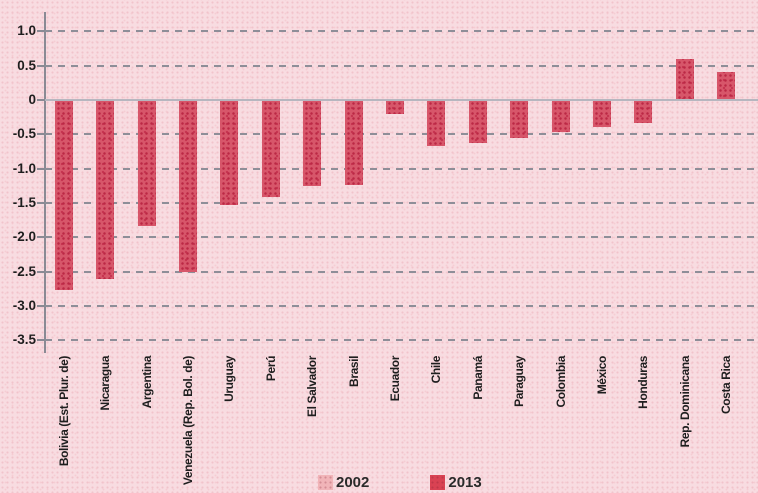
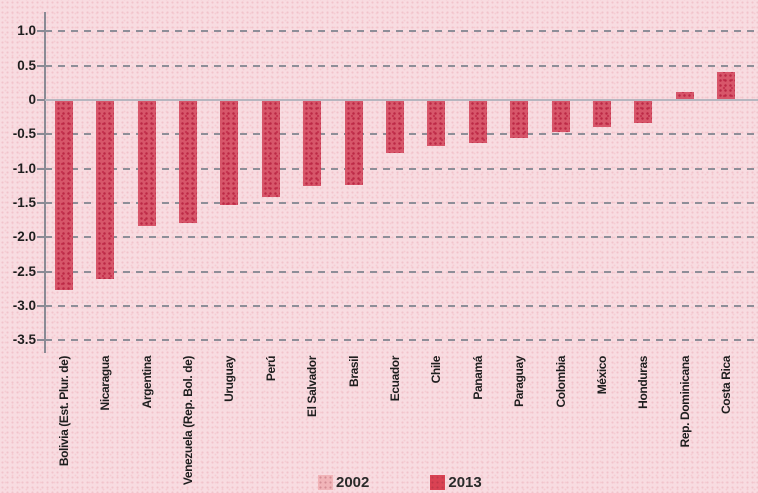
Venezuela (Rep. Bol. de): -2.5 -> -1.8
Ecuador: -0.2 -> -0.8
Rep. Dominicana: 0.6 -> 0.1
